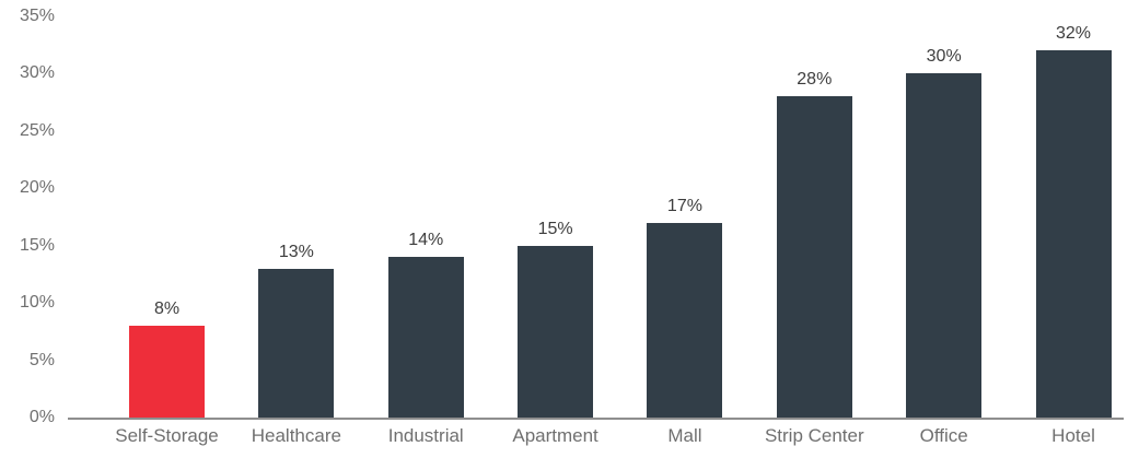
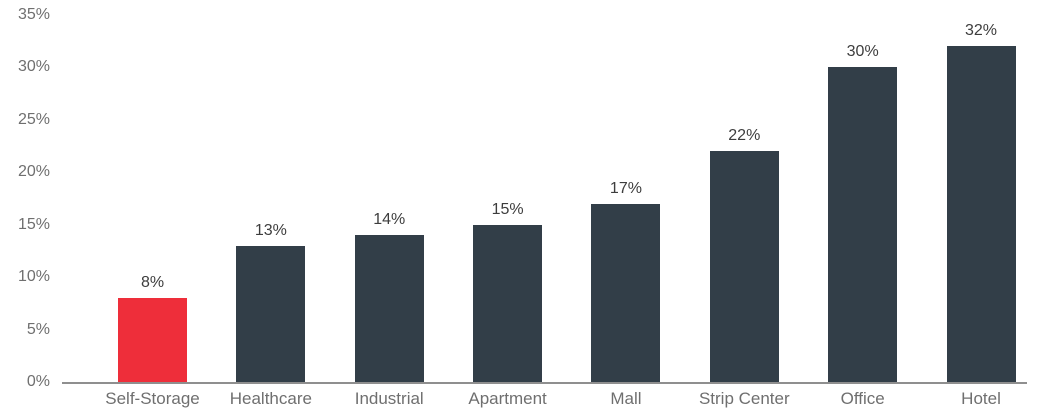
Strip Center: 28% -> 22%
